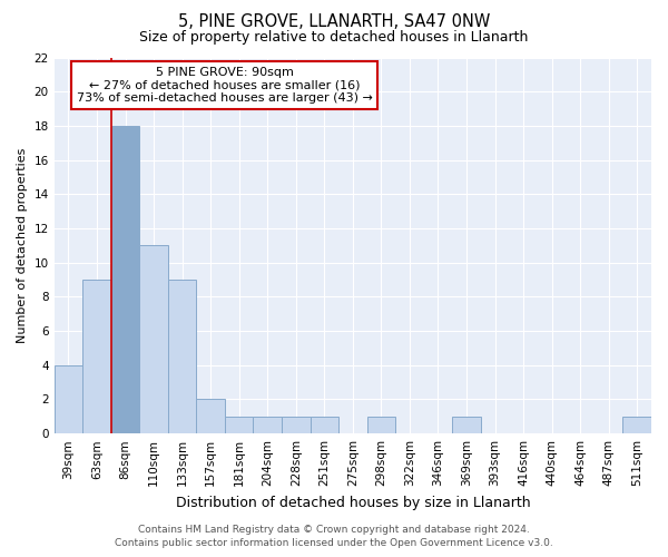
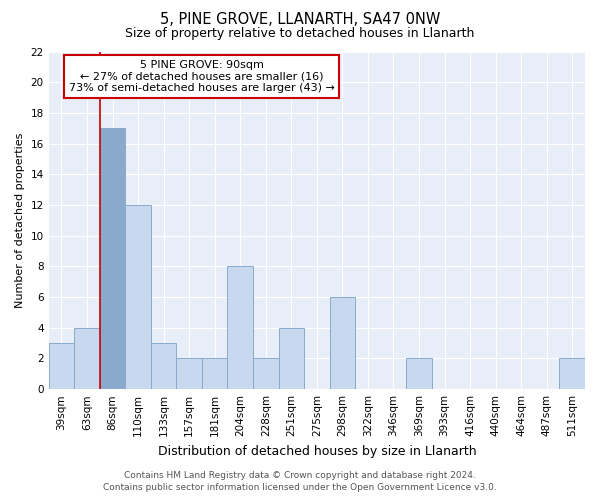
39sqm: 4 -> 3
63sqm: 9 -> 4
86sqm: 18 -> 17
110sqm: 11 -> 12
133sqm: 9 -> 3
181sqm: 1 -> 2
204sqm: 1 -> 8
228sqm: 1 -> 2
251sqm: 1 -> 4
298sqm: 1 -> 6
369sqm: 1 -> 2
511sqm: 1 -> 2
